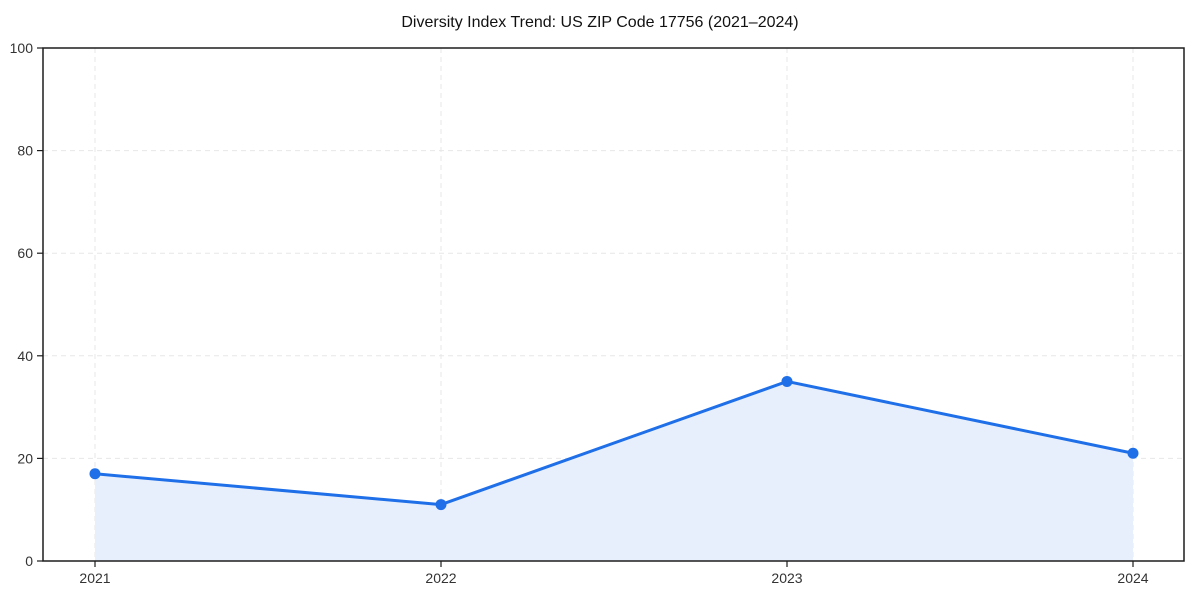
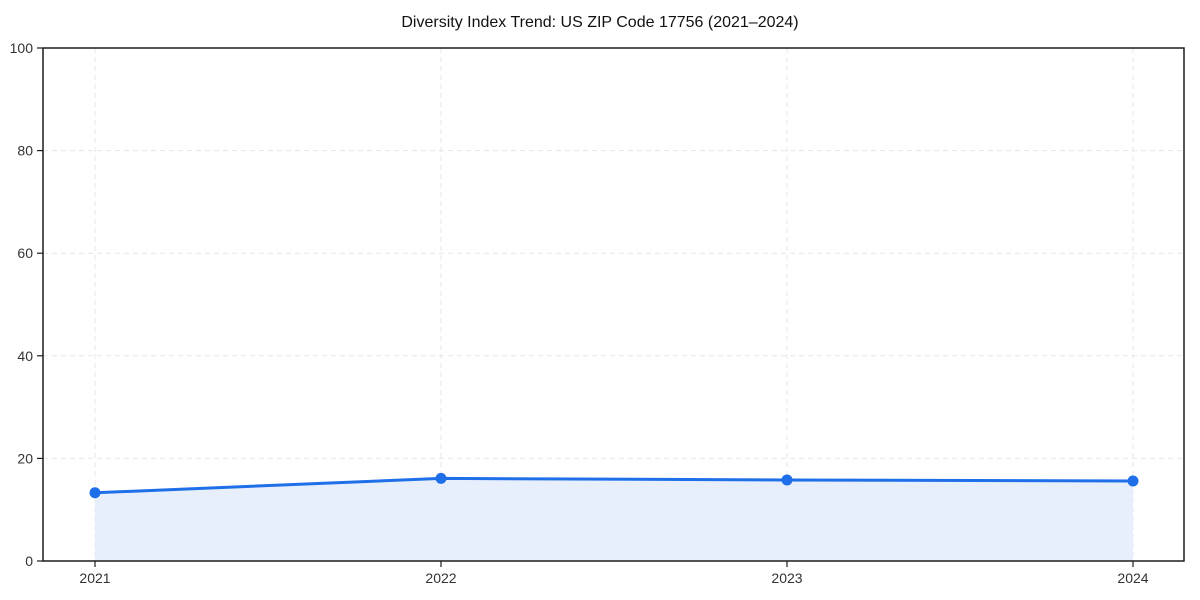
2021: 17 -> 13
2022: 11 -> 16
2023: 35 -> 16
2024: 21 -> 16
